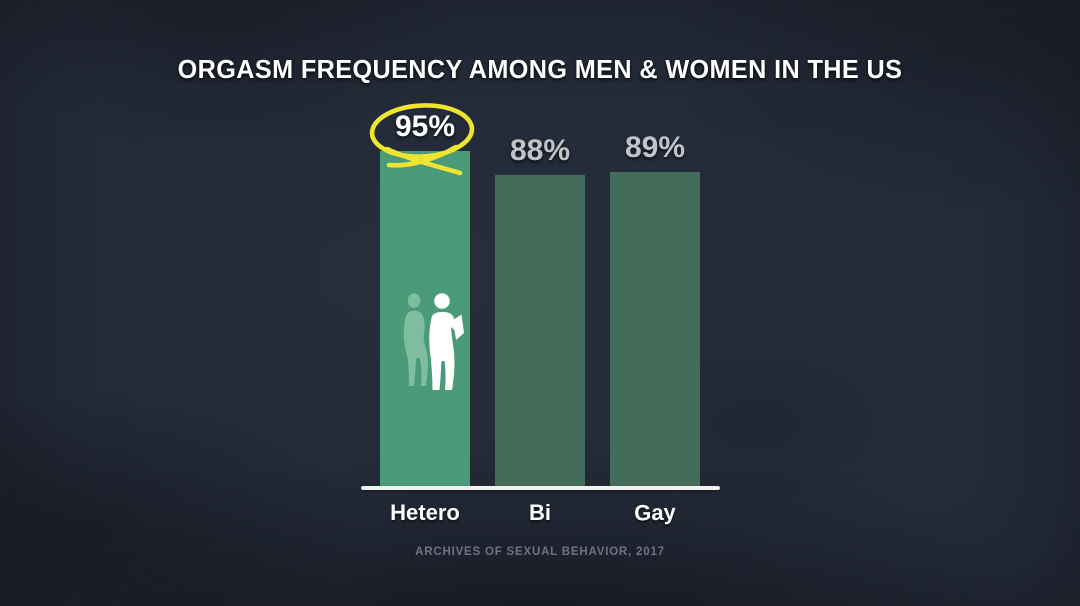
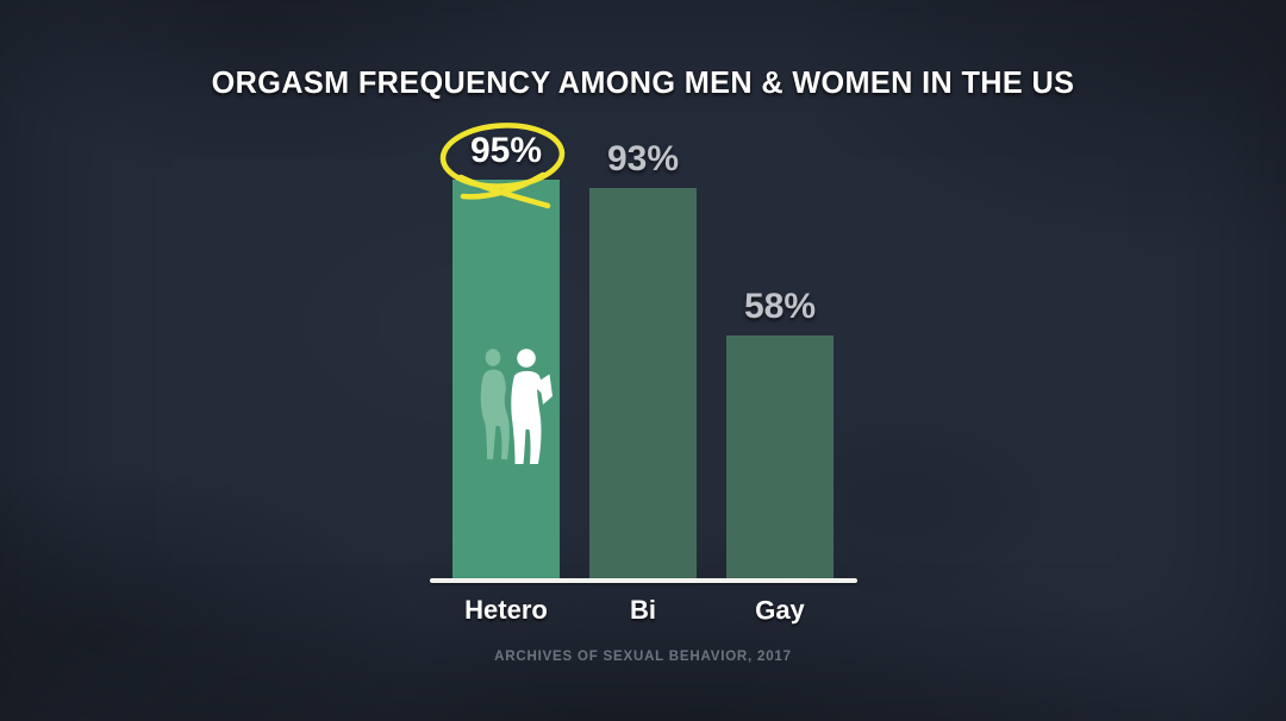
Bi: 88% -> 93%
Gay: 89% -> 58%
